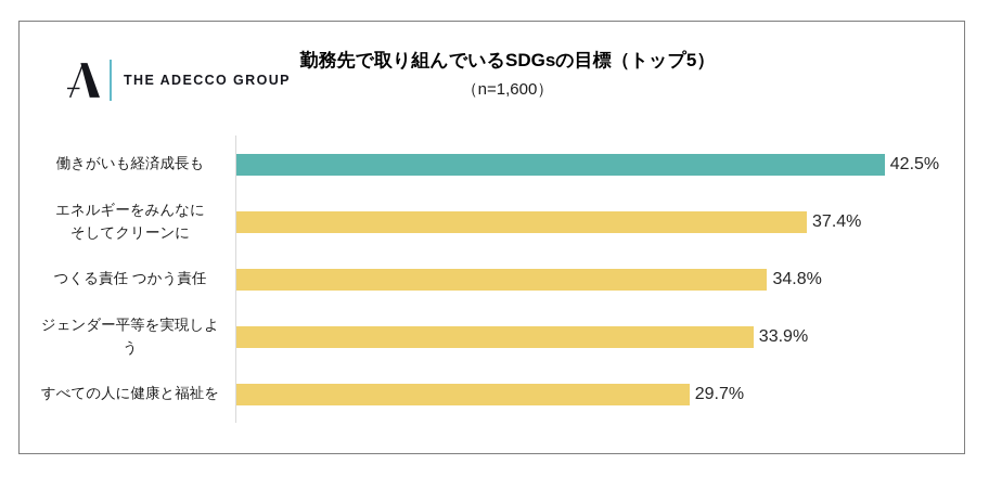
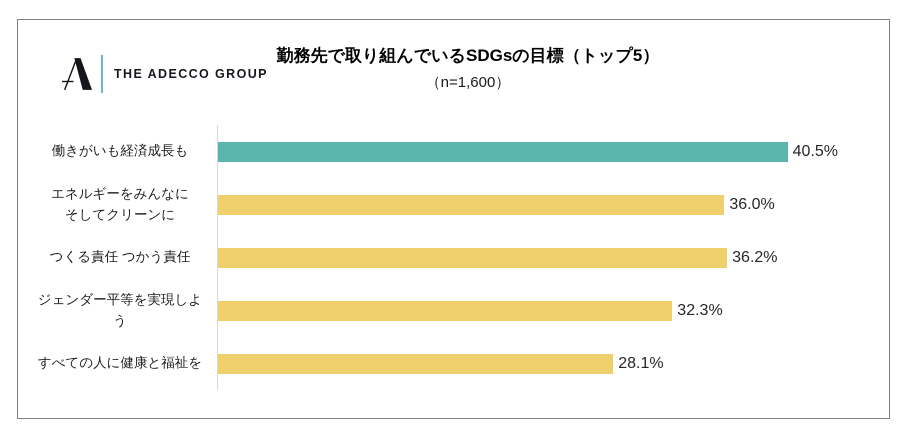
働きがいも経済成長も: 42.5% -> 40.5%
エネルギーをみんなに そしてクリーンに: 37.4% -> 36.0%
つくる責任 つかう責任: 34.8% -> 36.2%
ジェンダー平等を実現しよう: 33.9% -> 32.3%
すべての人に健康と福祉を: 29.7% -> 28.1%
